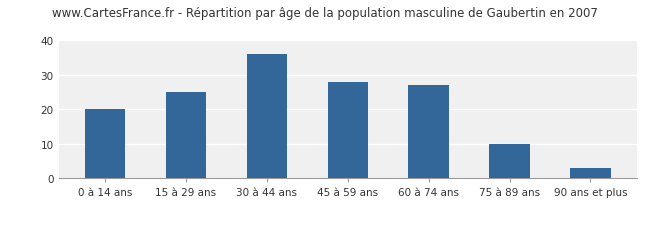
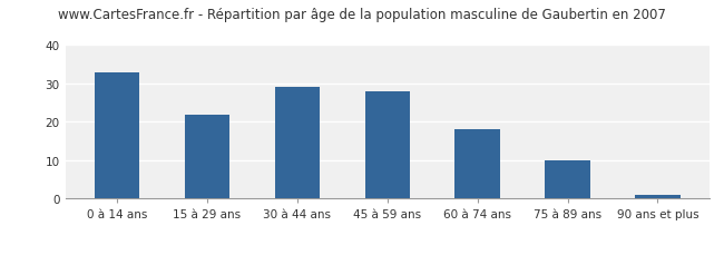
0 à 14 ans: 20 -> 33
15 à 29 ans: 25 -> 22
30 à 44 ans: 36 -> 29
60 à 74 ans: 27 -> 18
90 ans et plus: 3 -> 1
